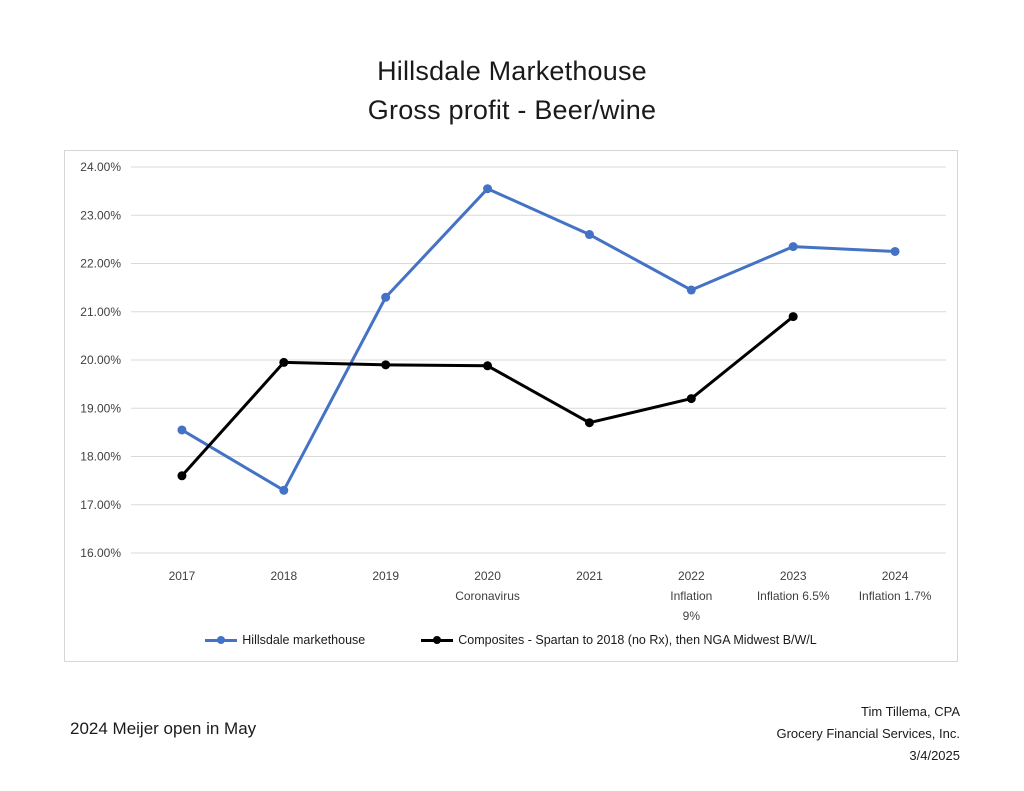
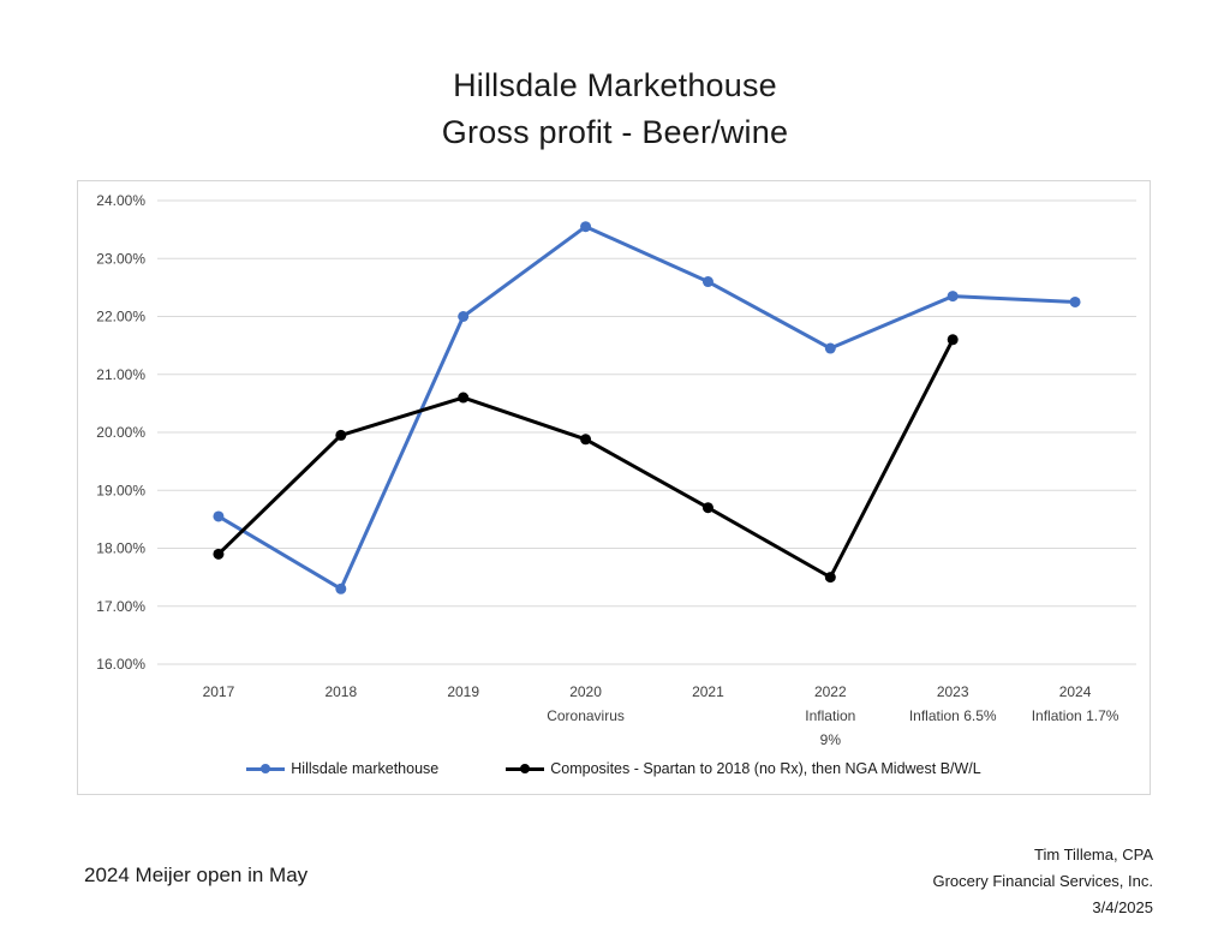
Composites - Spartan to 2018 (no Rx), then NGA Midwest B/W/L/2017: 17.6% -> 17.9%
Hillsdale markethouse/2019: 21.3% -> 22.0%
Composites - Spartan to 2018 (no Rx), then NGA Midwest B/W/L/2019: 19.9% -> 20.6%
Composites - Spartan to 2018 (no Rx), then NGA Midwest B/W/L/2022: 19.2% -> 17.5%
Composites - Spartan to 2018 (no Rx), then NGA Midwest B/W/L/2023: 20.9% -> 21.6%
